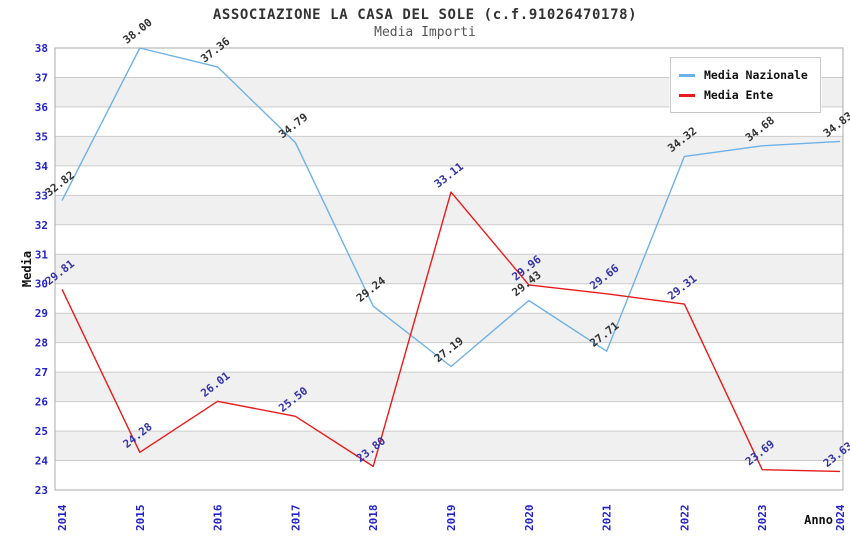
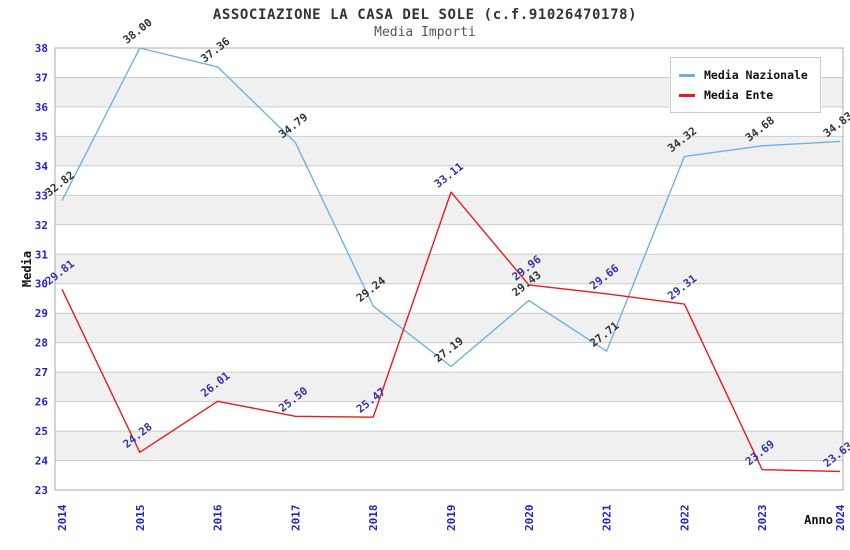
Media Ente/2018: 23.80 -> 25.47
